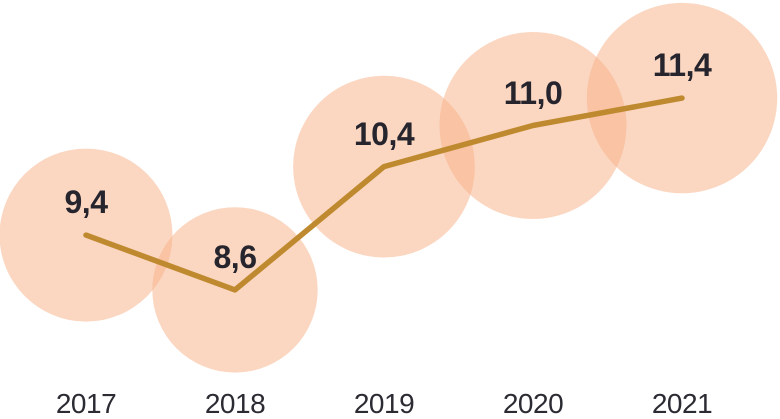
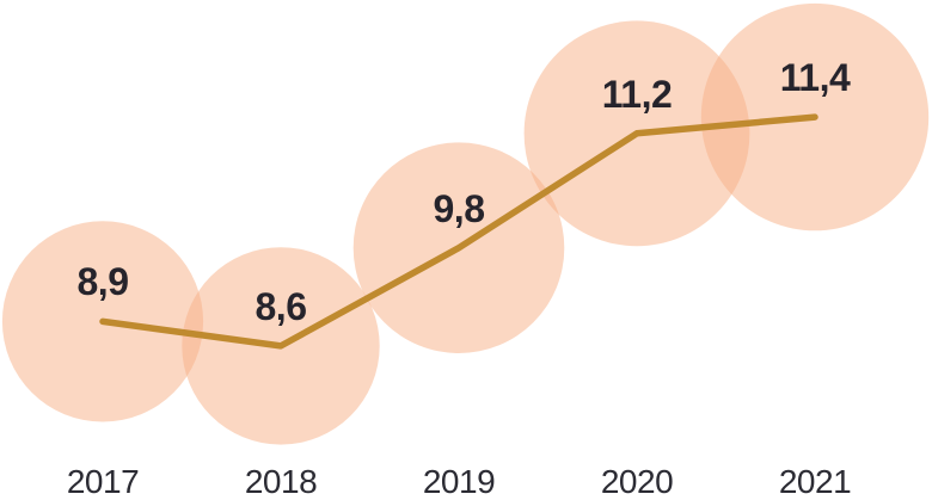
2017: 9,4 -> 8,9
2019: 10,4 -> 9,8
2020: 11,0 -> 11,2
